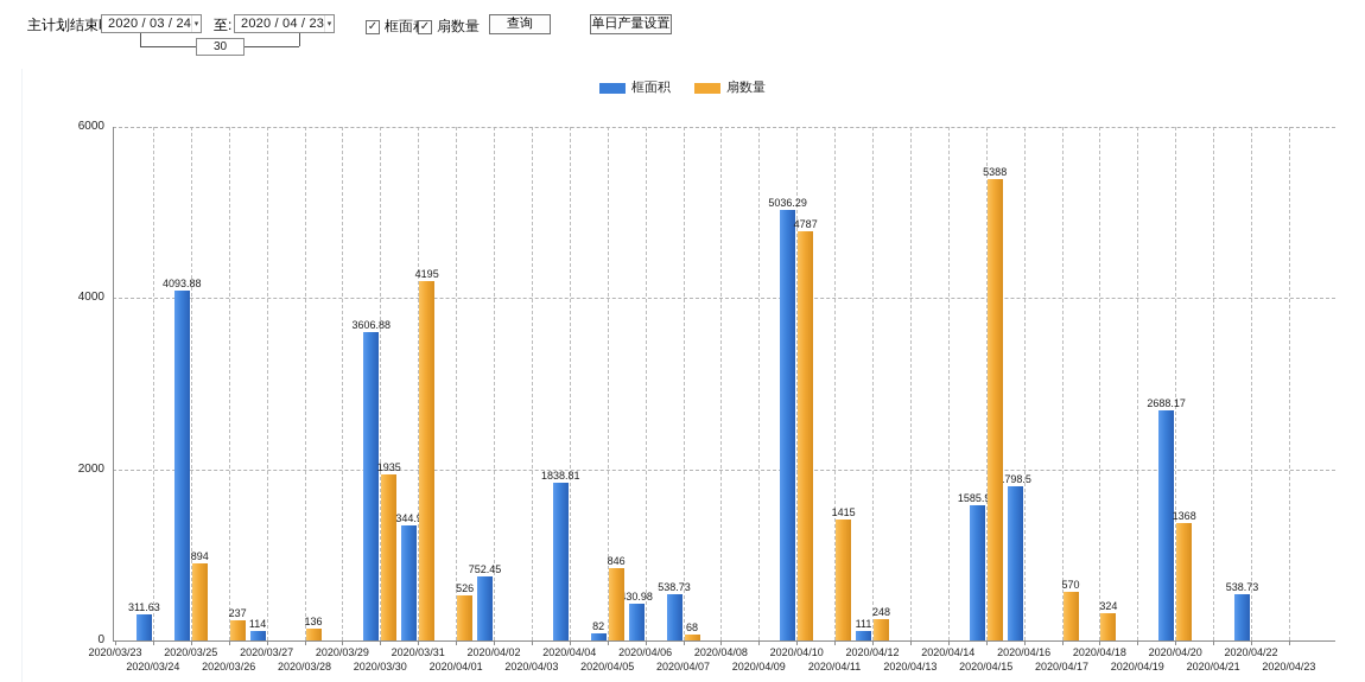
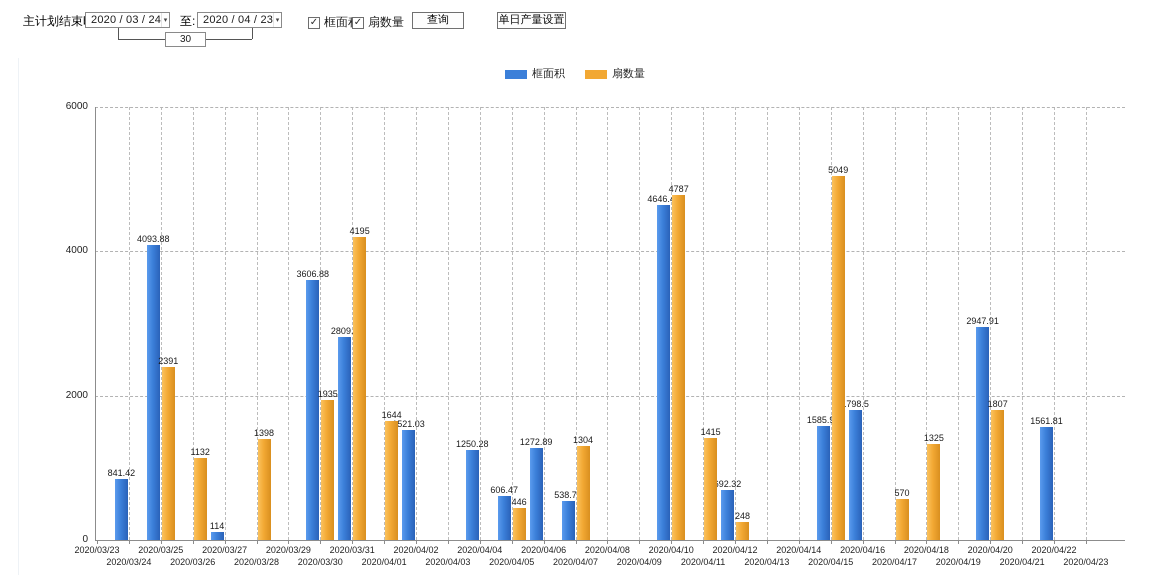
框面积/2020/03/24: 311.63 -> 841.42
扇数量/2020/03/25: 894 -> 2391
扇数量/2020/03/26: 237 -> 1132
扇数量/2020/03/28: 136 -> 1398
框面积/2020/03/31: 1344.95 -> 2809.1
扇数量/2020/04/01: 526 -> 1644
框面积/2020/04/02: 752.45 -> 1521.03
框面积/2020/04/04: 1838.81 -> 1250.28
框面积/2020/04/05: 82 -> 606.47
扇数量/2020/04/05: 846 -> 446
框面积/2020/04/06: 430.98 -> 1272.89
扇数量/2020/04/07: 68 -> 1304
框面积/2020/04/10: 5036.29 -> 4646.47
框面积/2020/04/12: 111 -> 692.32
扇数量/2020/04/15: 5388 -> 5049
扇数量/2020/04/18: 324 -> 1325
框面积/2020/04/20: 2688.17 -> 2947.91
扇数量/2020/04/20: 1368 -> 1807
框面积/2020/04/22: 538.73 -> 1561.81
